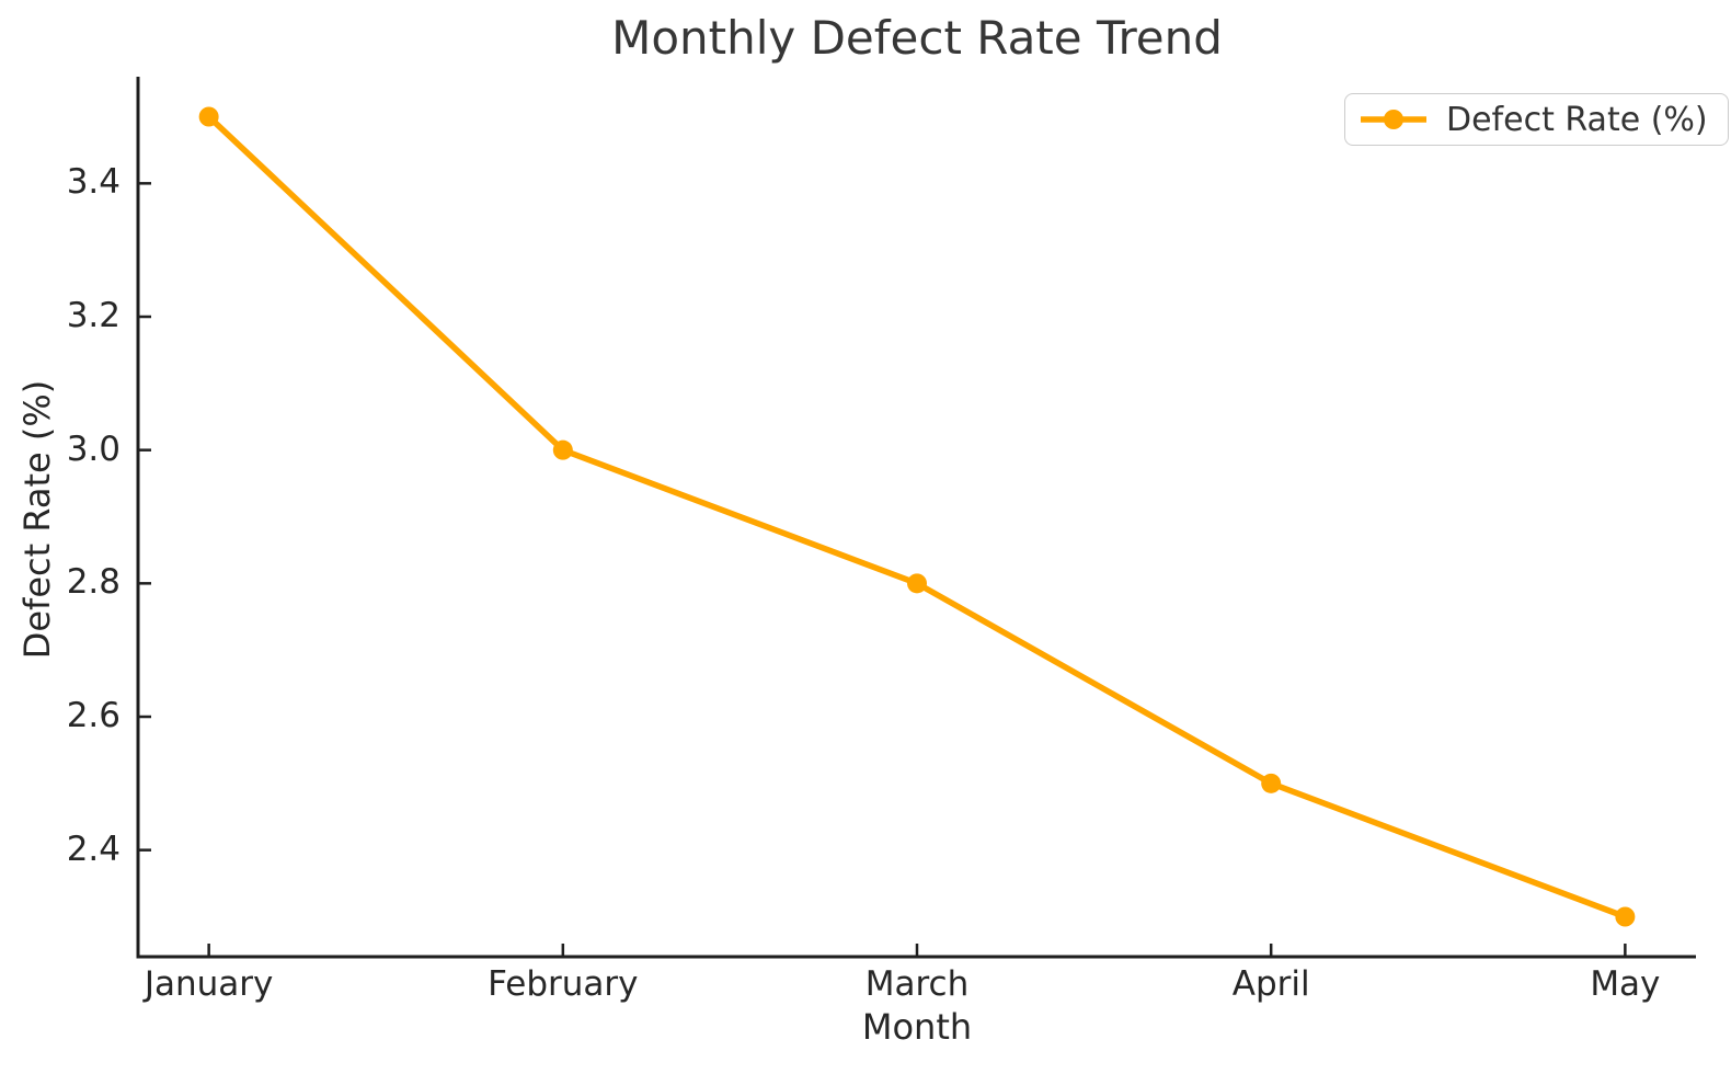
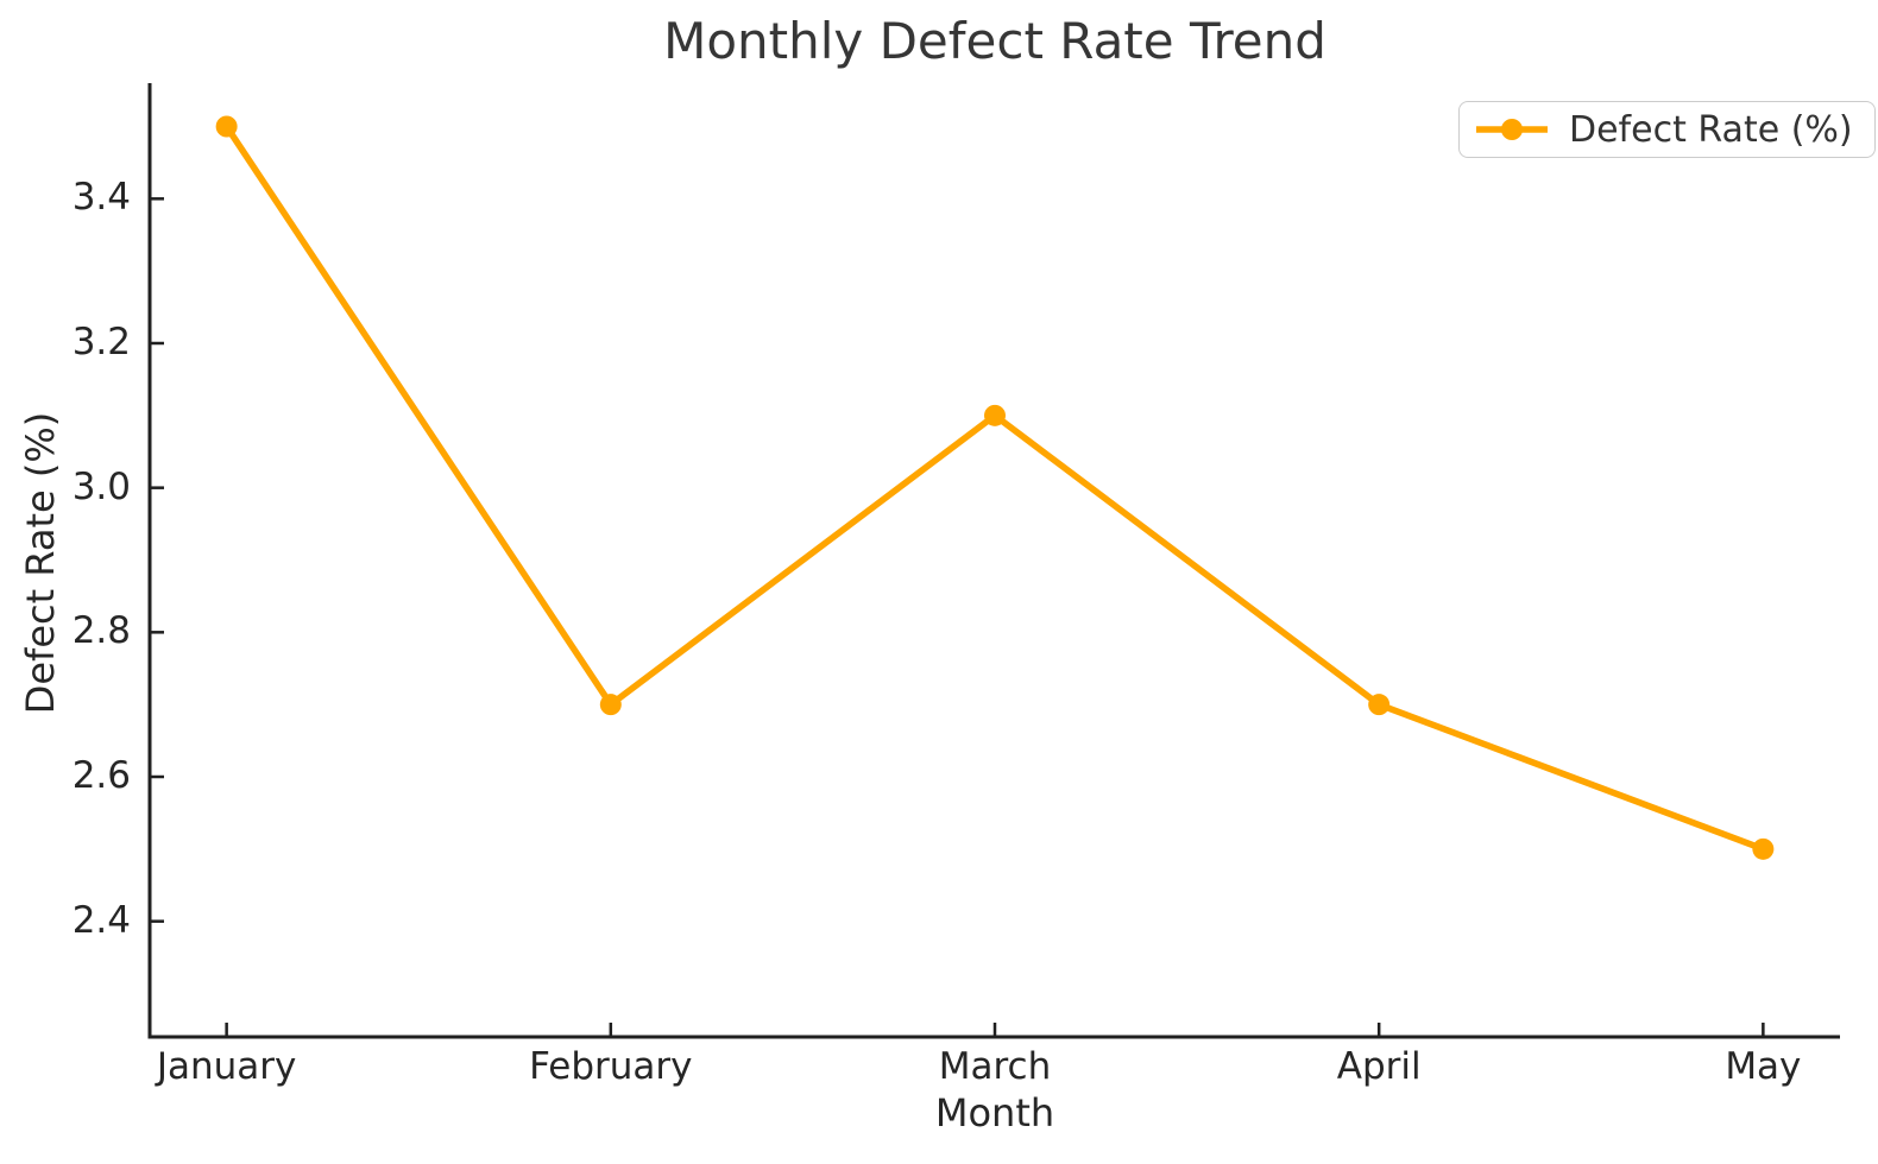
February: 3.0 -> 2.7
March: 2.8 -> 3.1
April: 2.5 -> 2.7
May: 2.3 -> 2.5
